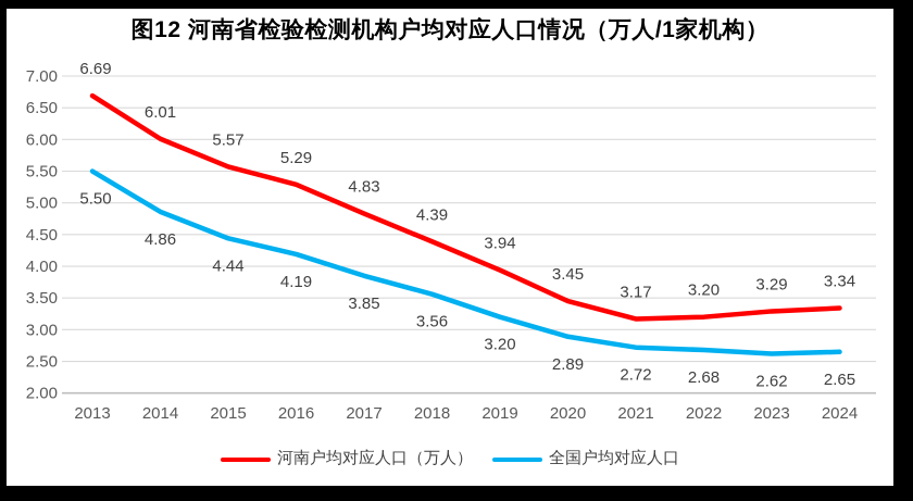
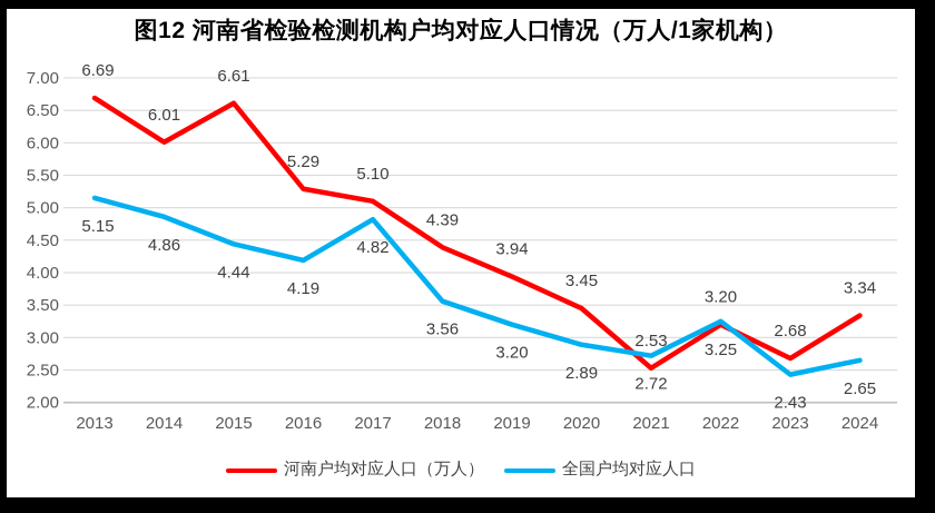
全国户均对应人口/2013: 5.50 -> 5.15
河南户均对应人口（万人）/2015: 5.57 -> 6.61
河南户均对应人口（万人）/2017: 4.83 -> 5.10
全国户均对应人口/2017: 3.85 -> 4.82
河南户均对应人口（万人）/2021: 3.17 -> 2.53
全国户均对应人口/2022: 2.68 -> 3.25
河南户均对应人口（万人）/2023: 3.29 -> 2.68
全国户均对应人口/2023: 2.62 -> 2.43
